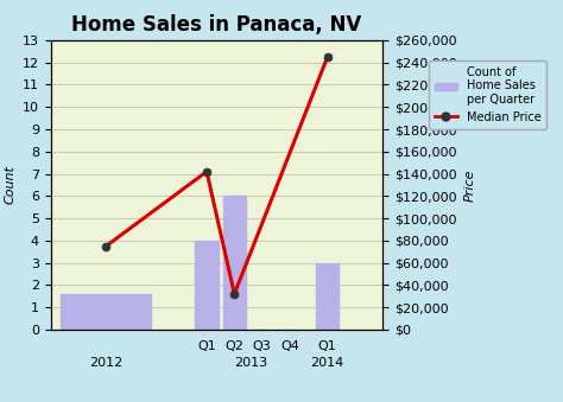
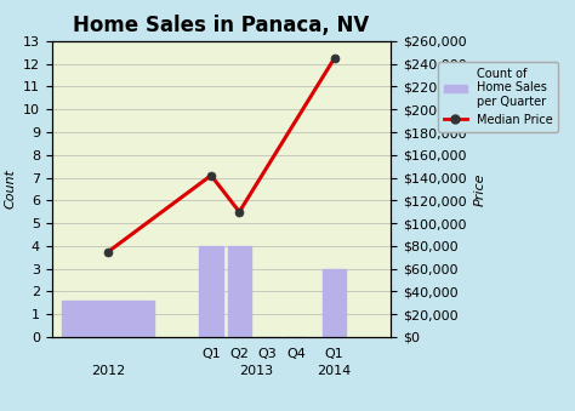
Count of Home Sales per Quarter/Q2: 6.0 -> 4.0
Median Price/Q2: $32,000 -> $110,000
